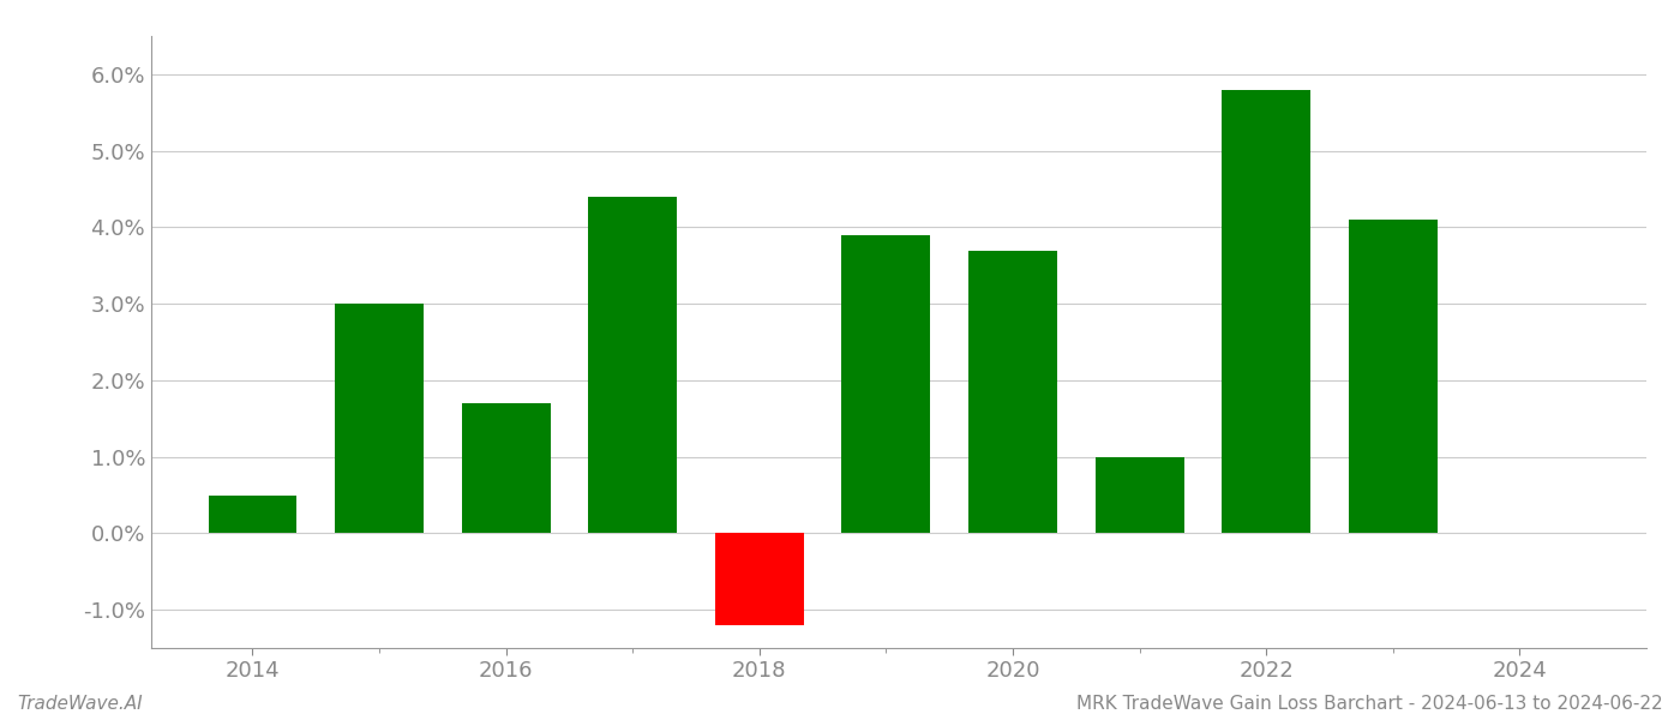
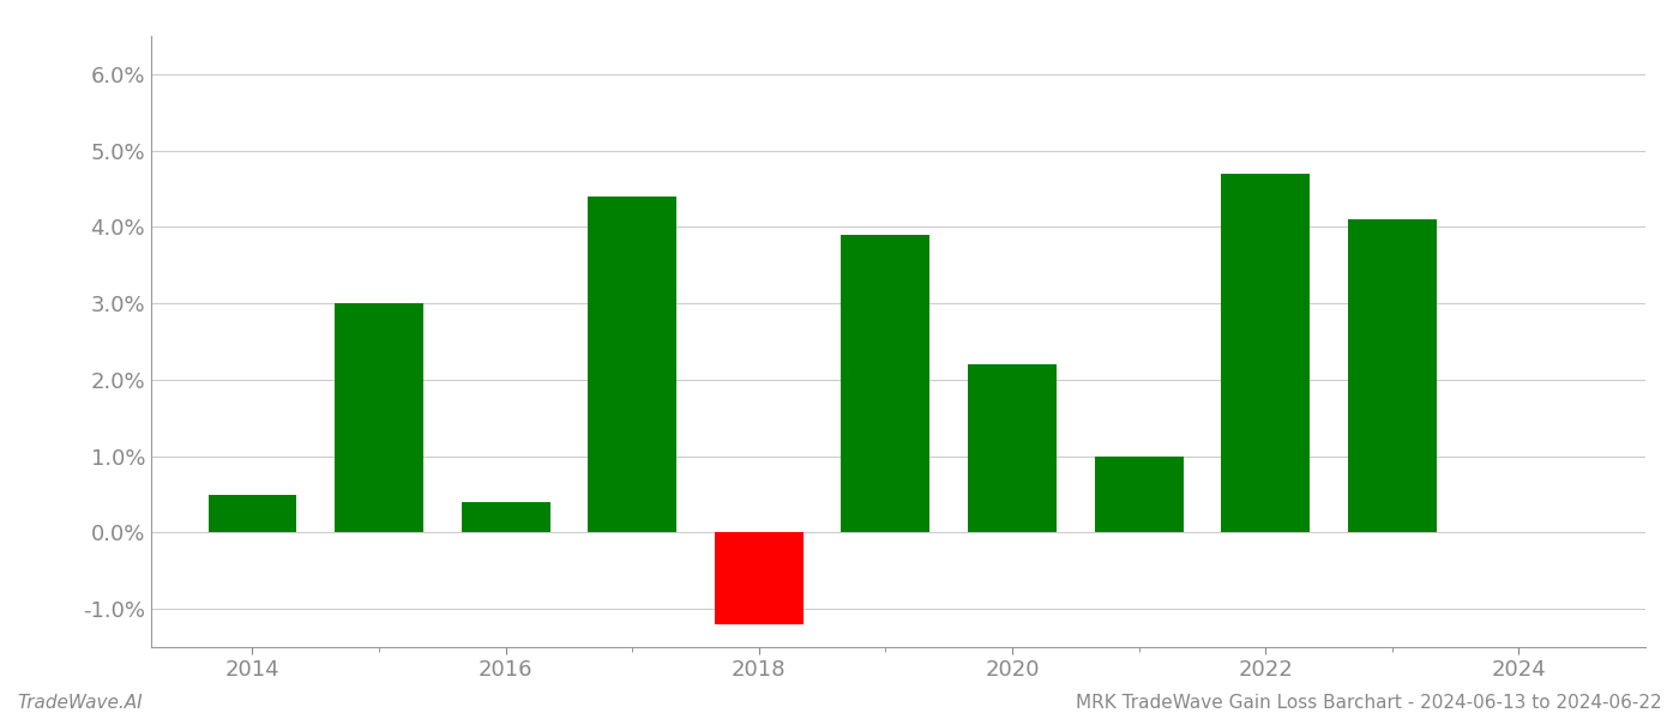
2016: 1.7% -> 0.4%
2020: 3.7% -> 2.2%
2022: 5.8% -> 4.7%
